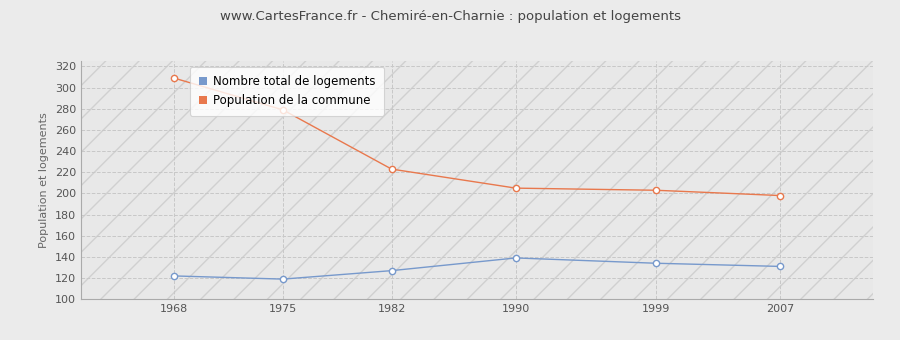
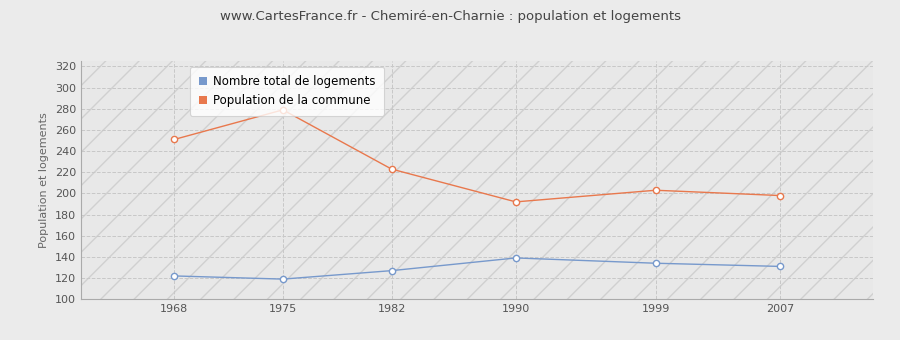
Population de la commune/1968: 309 -> 251
Population de la commune/1990: 205 -> 192
